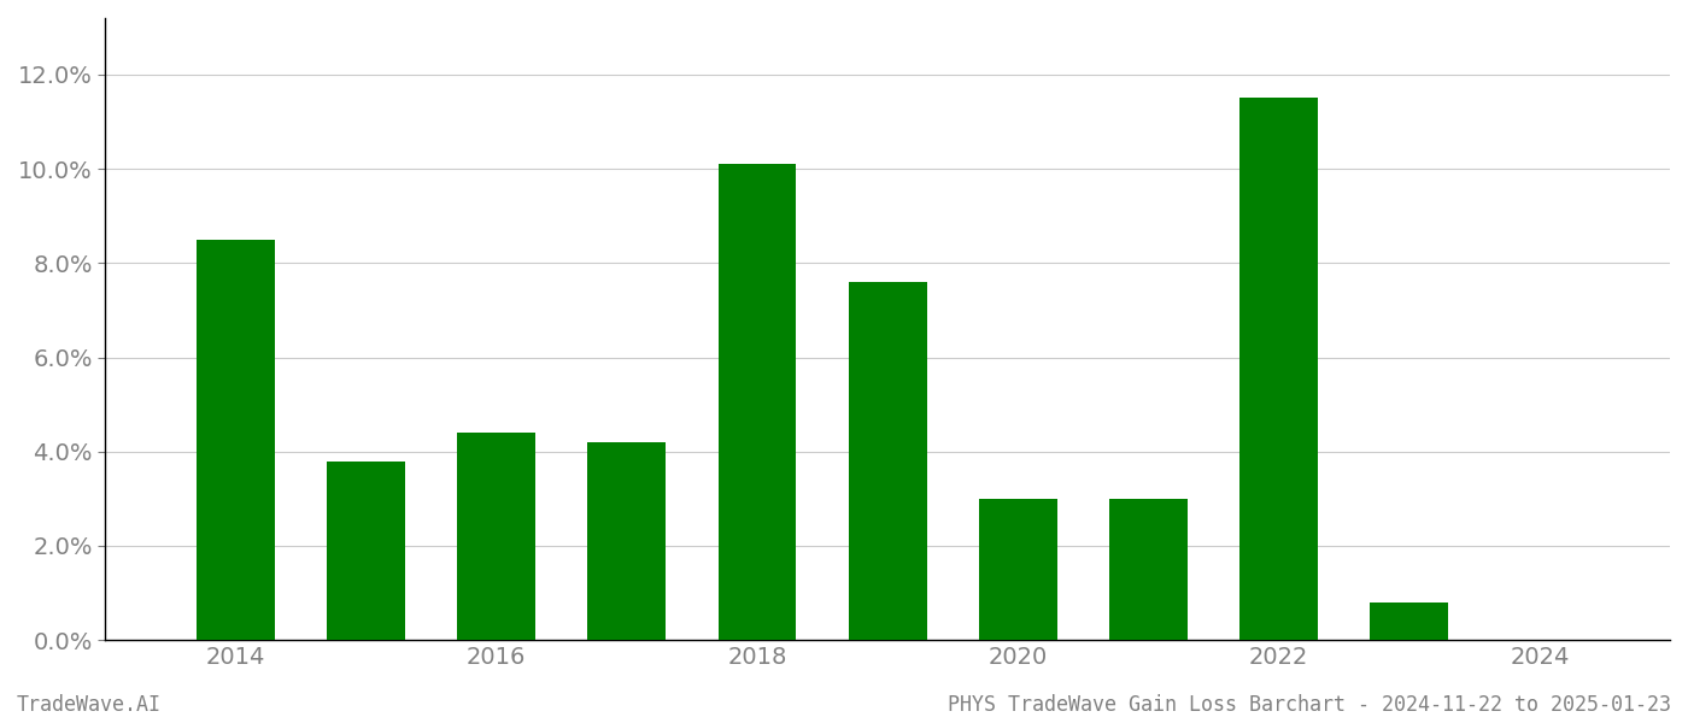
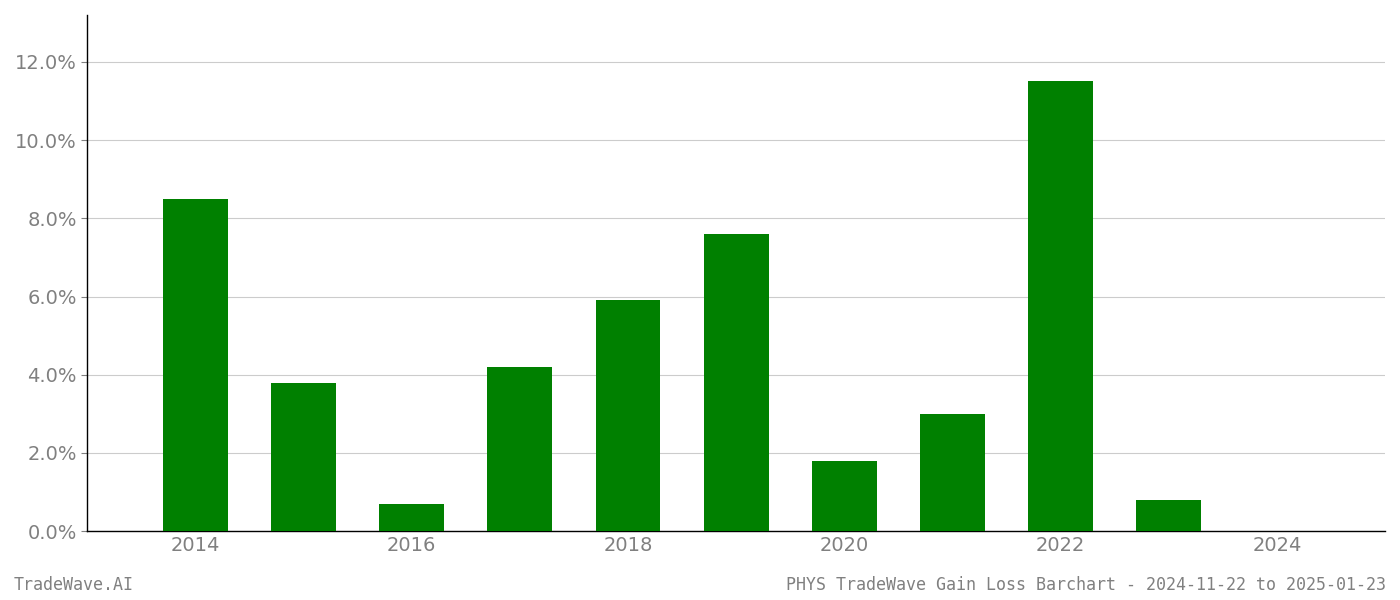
2016: 4.4% -> 0.7%
2018: 10.1% -> 5.9%
2020: 3.0% -> 1.8%
